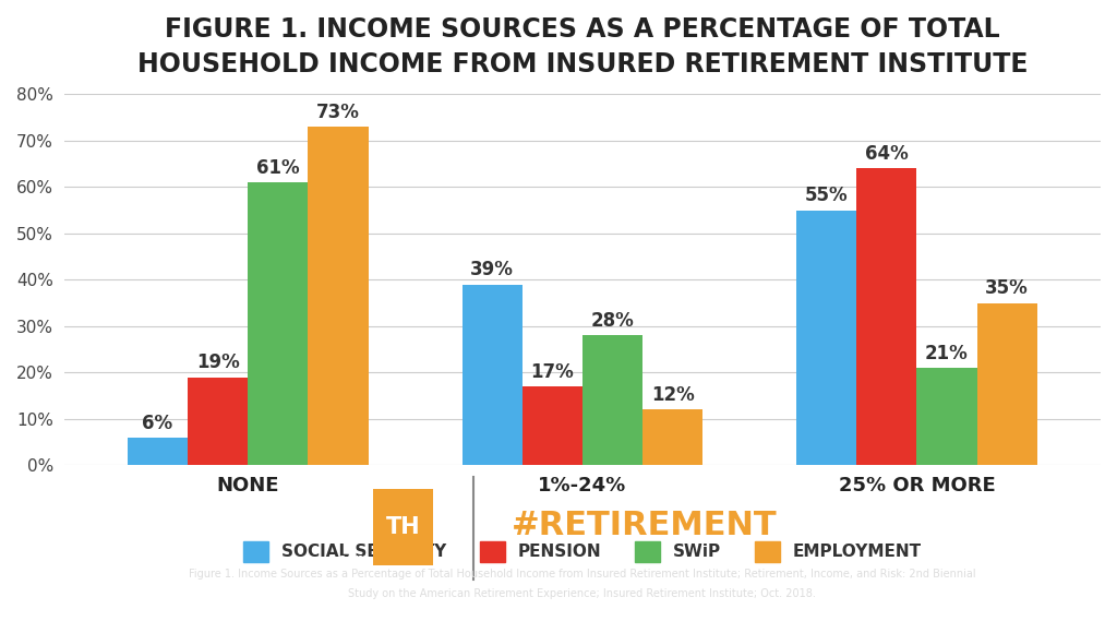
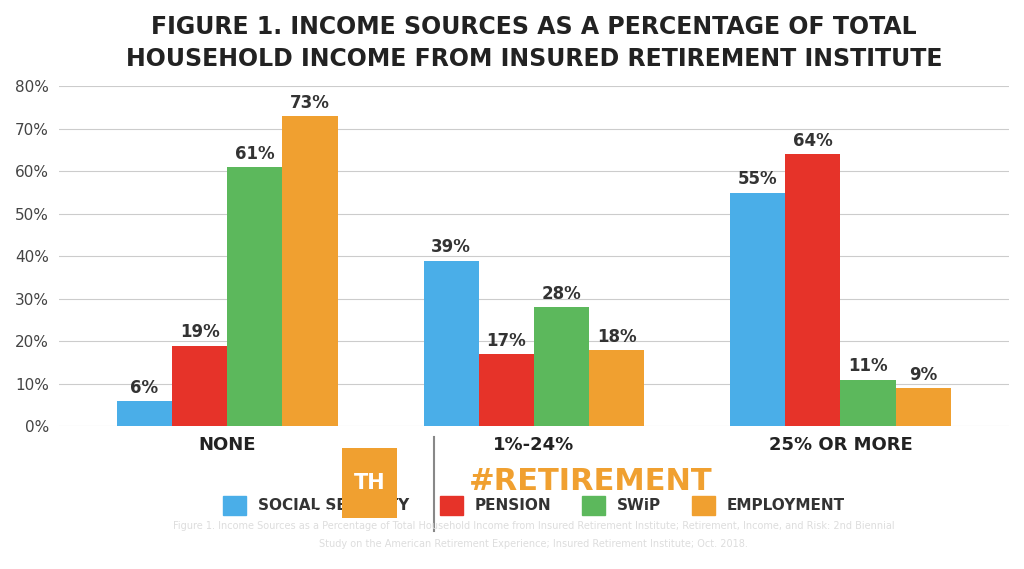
EMPLOYMENT/1%-24%: 12% -> 18%
SWiP/25% OR MORE: 21% -> 11%
EMPLOYMENT/25% OR MORE: 35% -> 9%
